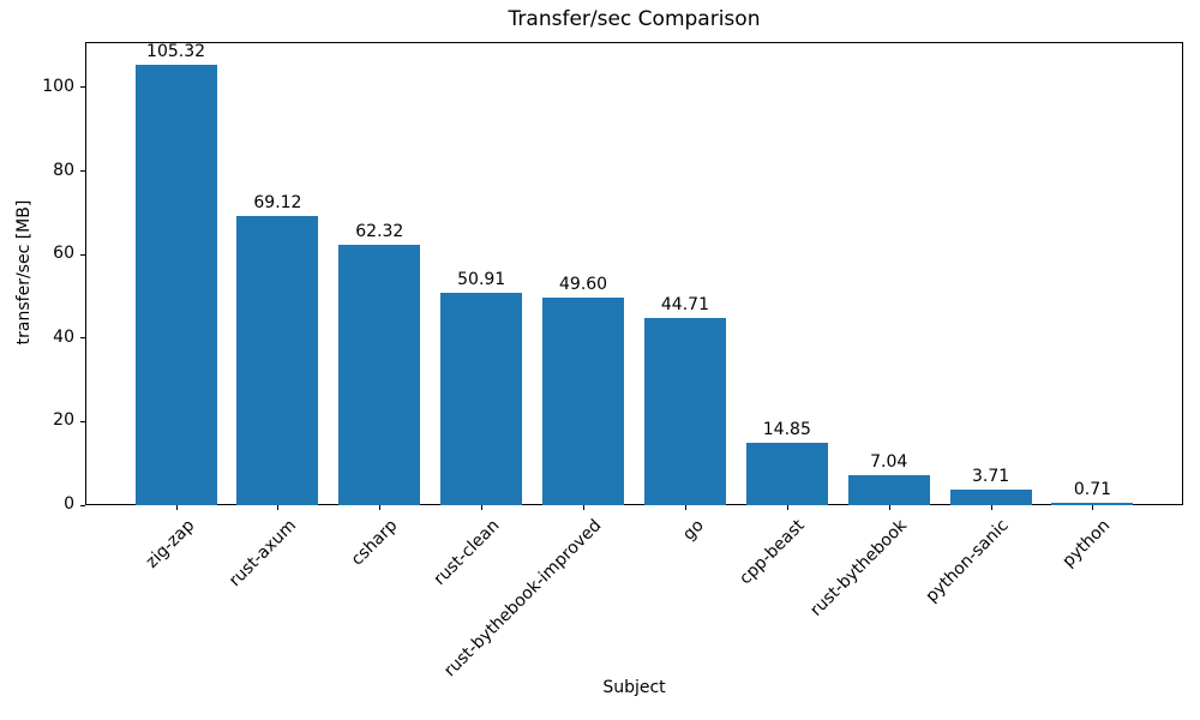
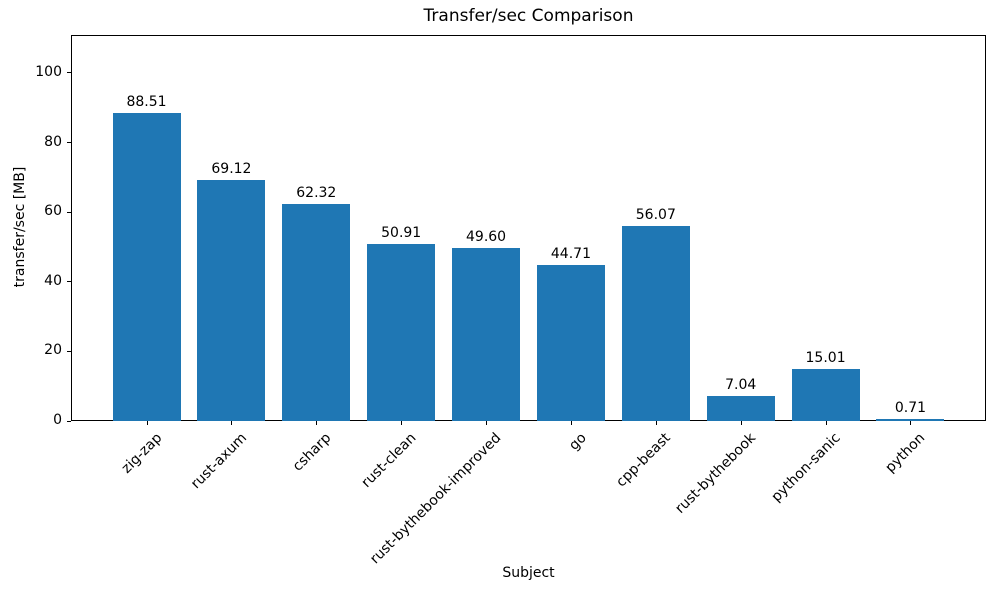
zig-zap: 105.32 -> 88.51
cpp-beast: 14.85 -> 56.07
python-sanic: 3.71 -> 15.01
